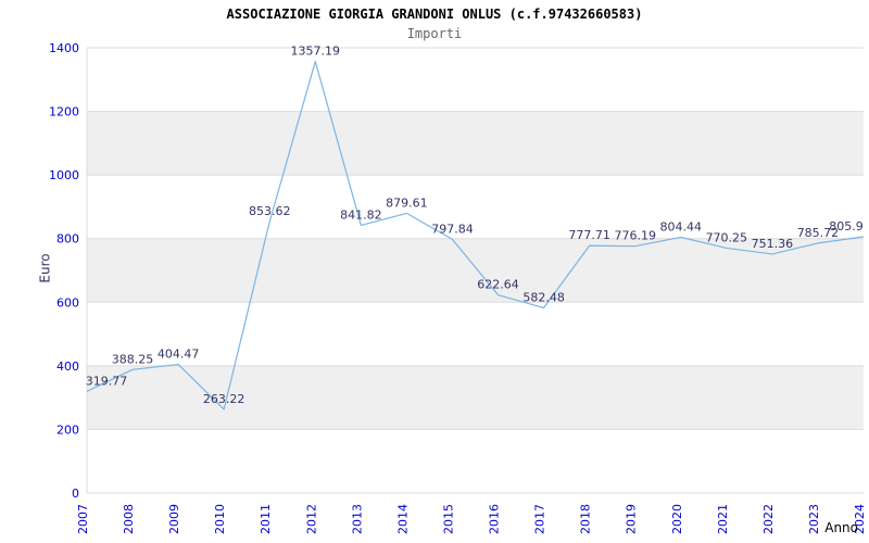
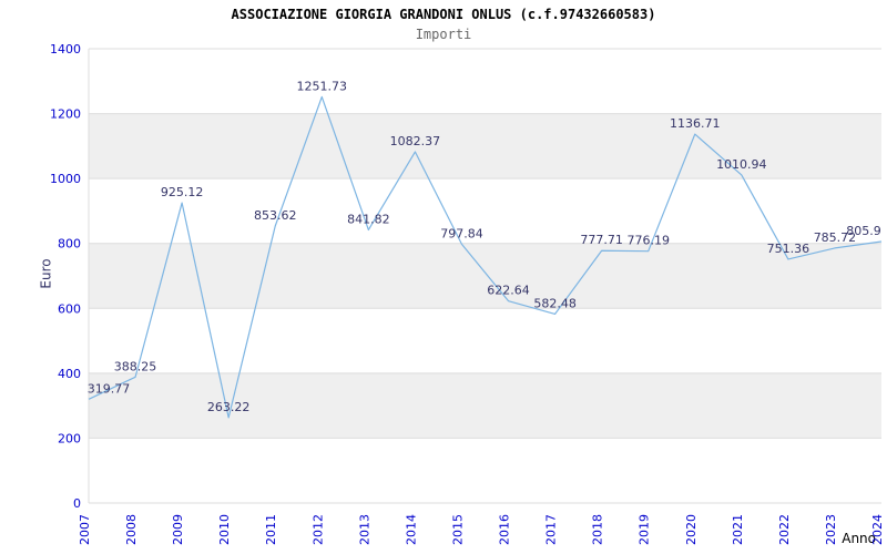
2009: 404.47 -> 925.12
2012: 1357.19 -> 1251.73
2014: 879.61 -> 1082.37
2020: 804.44 -> 1136.71
2021: 770.25 -> 1010.94
